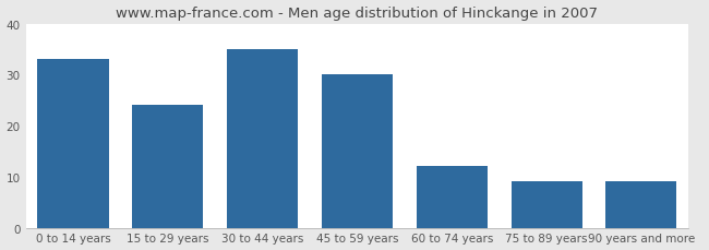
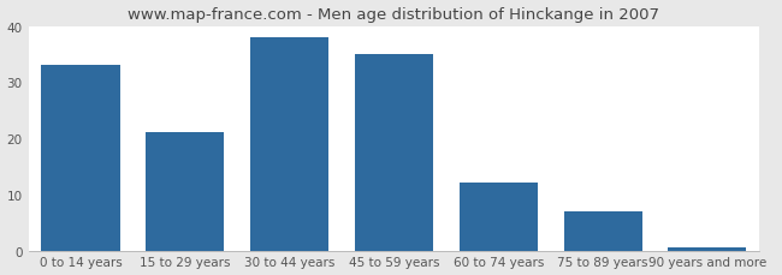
15 to 29 years: 24.0 -> 21.0
30 to 44 years: 35.0 -> 38.0
45 to 59 years: 30.0 -> 35.0
75 to 89 years: 9.0 -> 7.0
90 years and more: 9.0 -> 0.5
